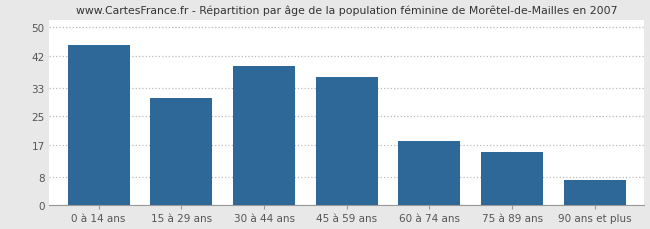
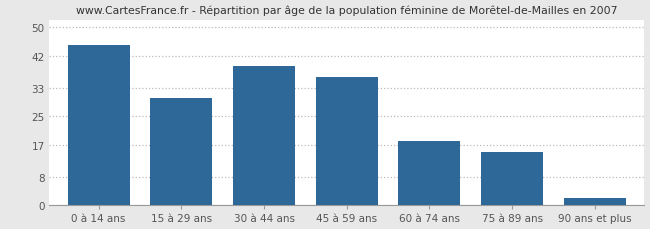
90 ans et plus: 7 -> 2
